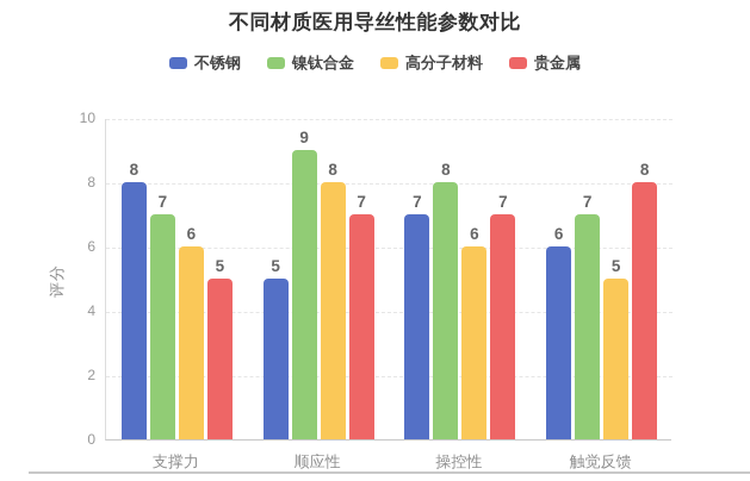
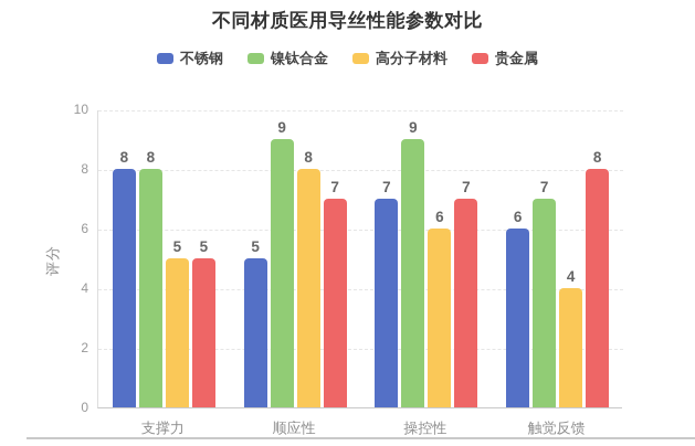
镍钛合金/支撑力: 7 -> 8
高分子材料/支撑力: 6 -> 5
镍钛合金/操控性: 8 -> 9
高分子材料/触觉反馈: 5 -> 4
